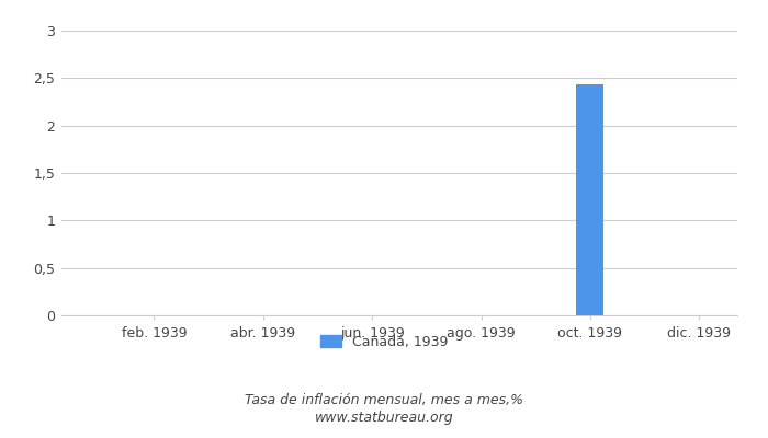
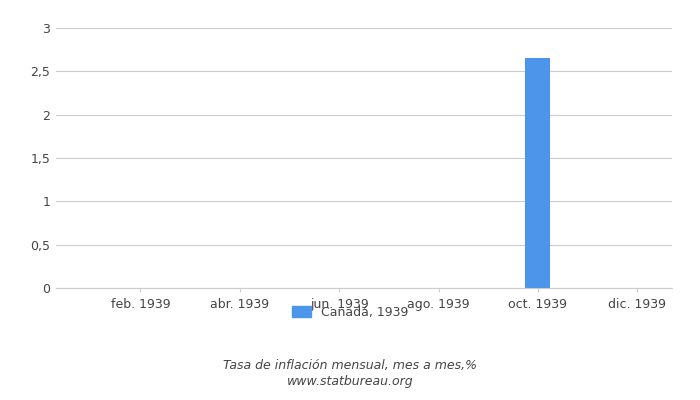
oct. 1939: 2,44 -> 2,65
